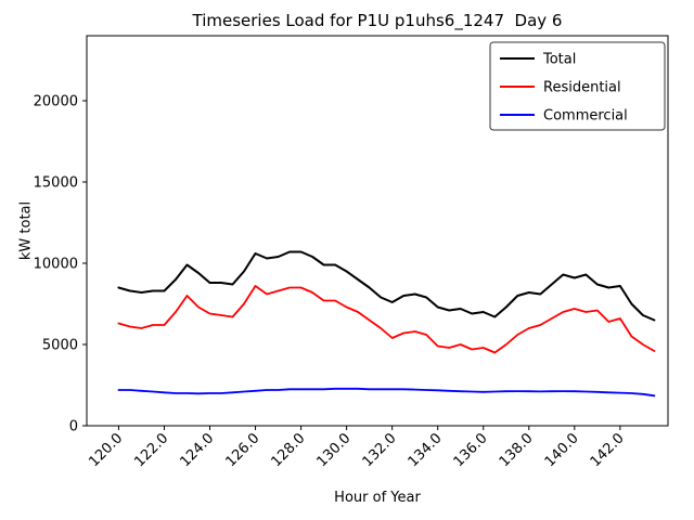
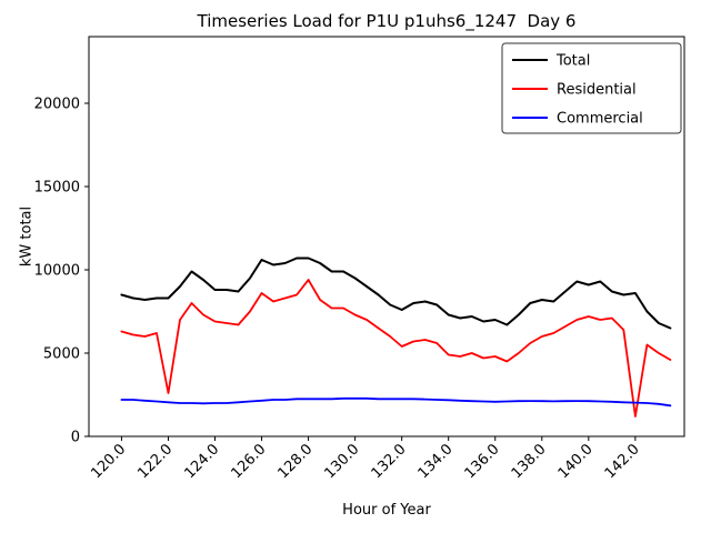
Residential/122.0: 6200 -> 2600
Residential/128.0: 8500 -> 9400
Residential/142.0: 6600 -> 1200
